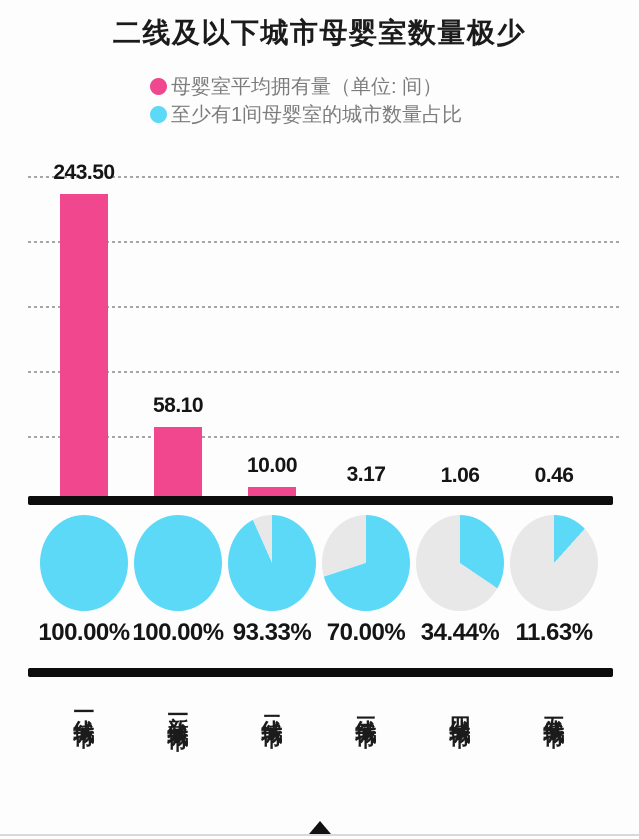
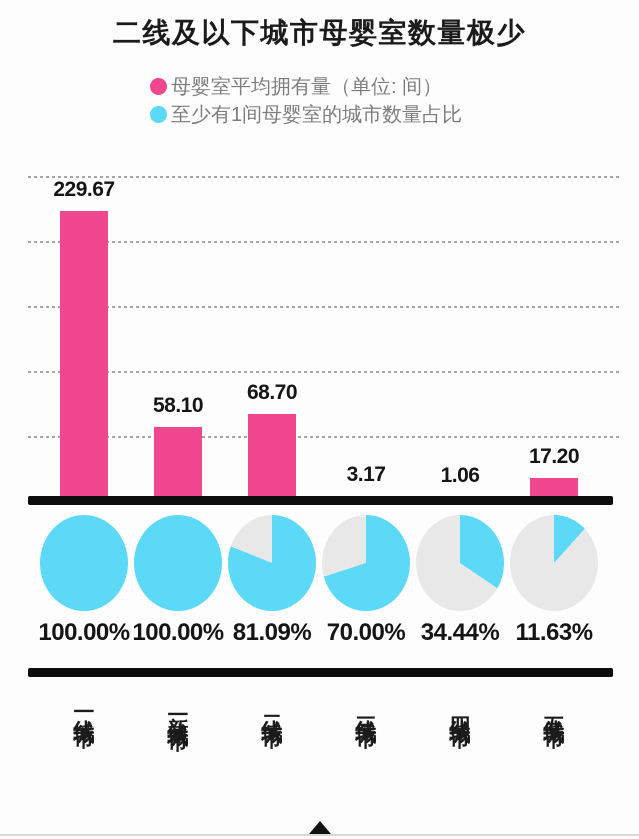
母婴室平均拥有量（单位: 间）/一线城市: 243.50 -> 229.67
母婴室平均拥有量（单位: 间）/二线城市: 10.00 -> 68.70
至少有1间母婴室的城市数量占比/二线城市: 93.33% -> 81.09%
母婴室平均拥有量（单位: 间）/五线城市: 0.46 -> 17.20
